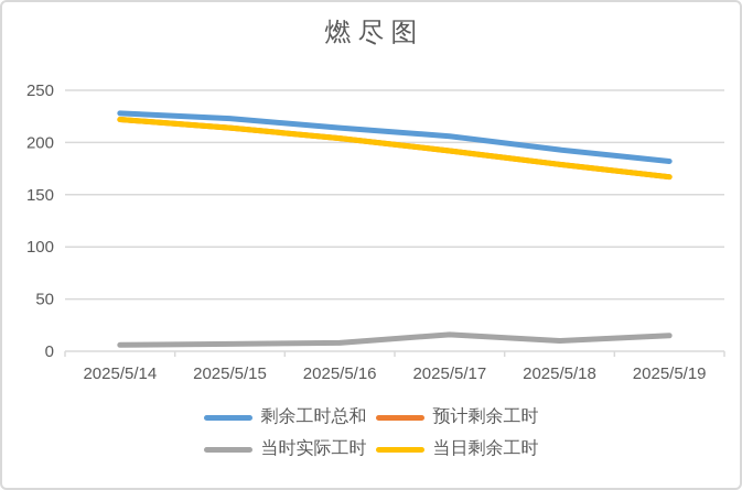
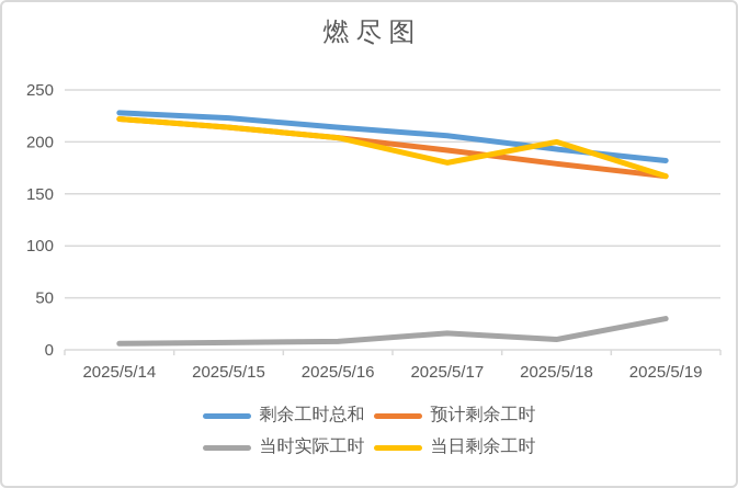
当日剩余工时/2025/5/17: 190 -> 180
当日剩余工时/2025/5/18: 180 -> 200
当时实际工时/2025/5/19: 20 -> 30
